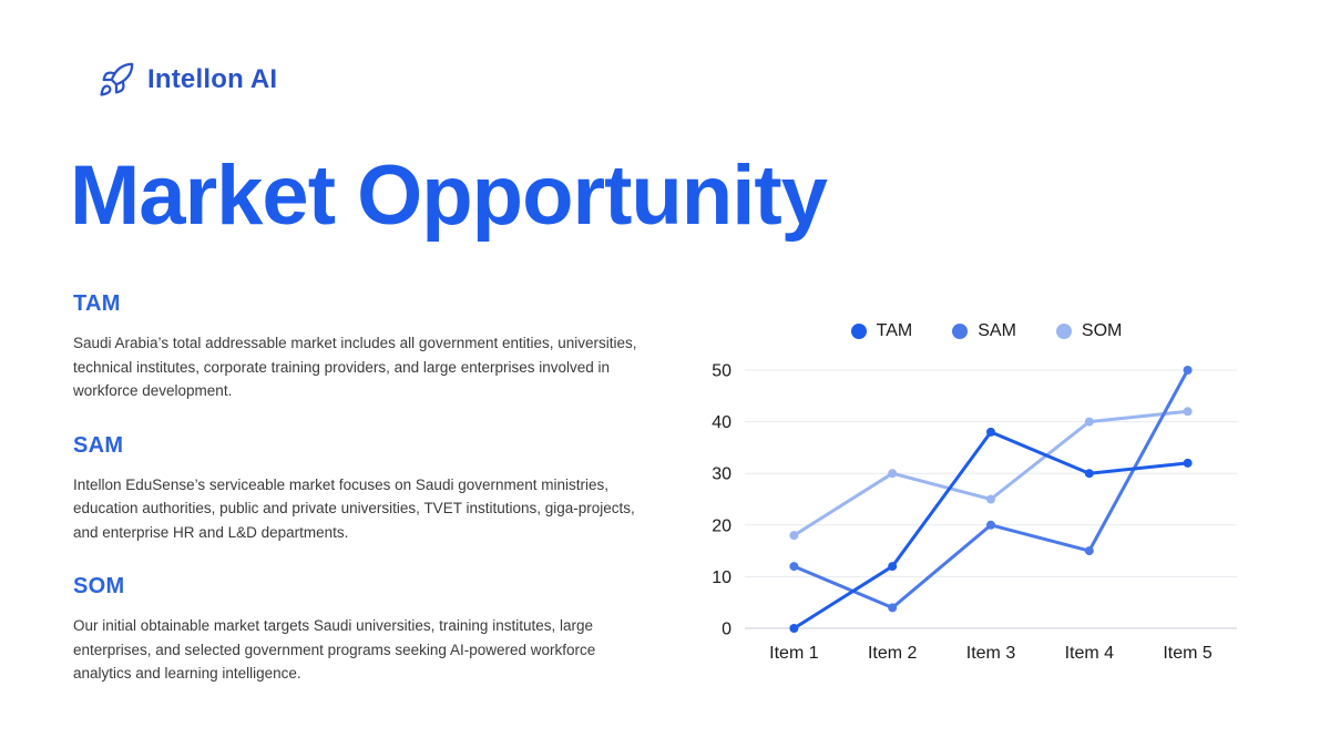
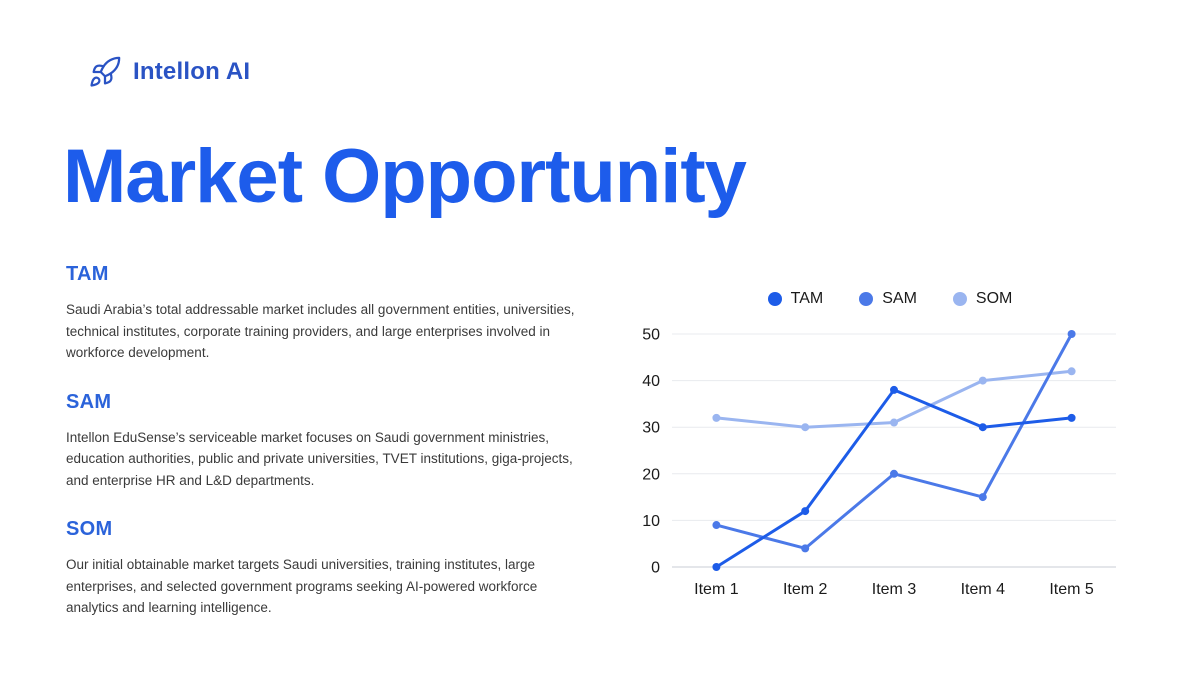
SAM/Item 1: 12 -> 9
SOM/Item 1: 18 -> 32
SOM/Item 3: 25 -> 31
